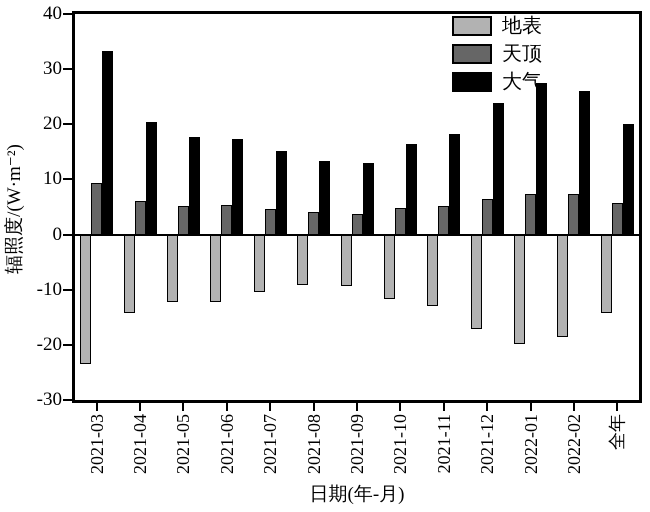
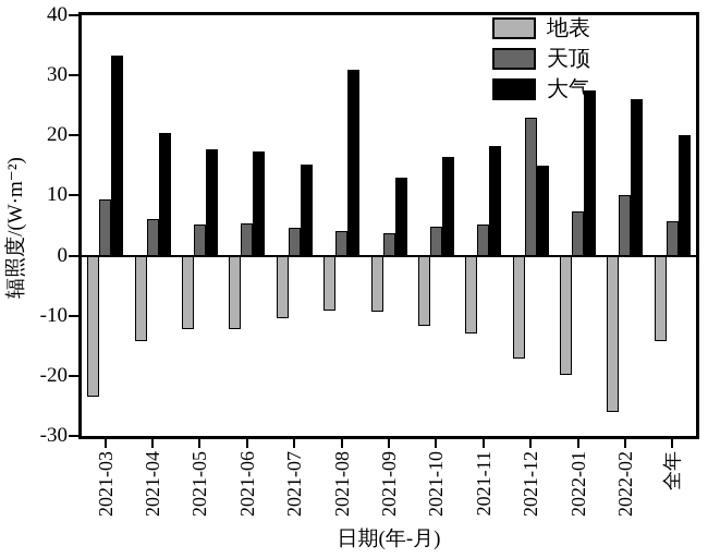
大气/2021-08: 13 -> 31
天顶/2021-12: 6 -> 23
大气/2021-12: 24 -> 15
地表/2022-02: -18 -> -26
天顶/2022-02: 7 -> 10
